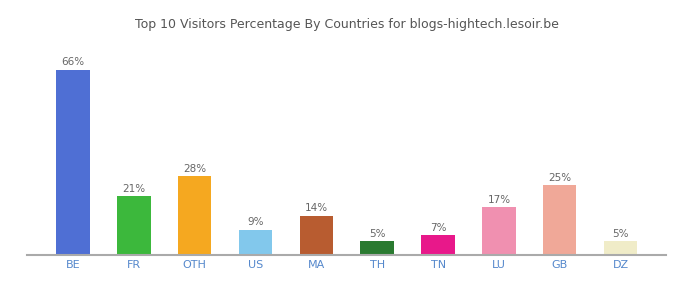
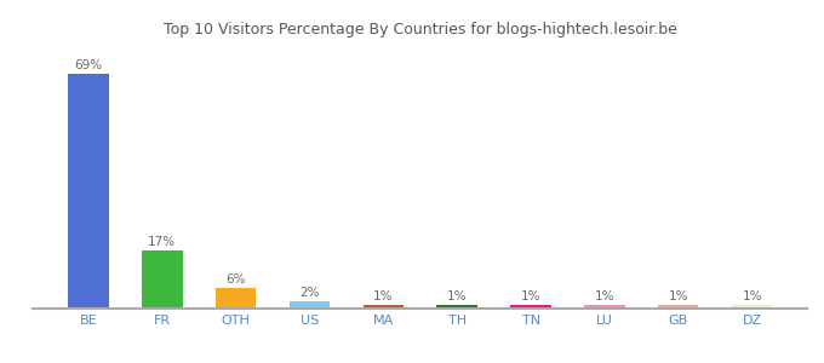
BE: 66% -> 69%
FR: 21% -> 17%
OTH: 28% -> 6%
US: 9% -> 2%
MA: 14% -> 1%
TH: 5% -> 1%
TN: 7% -> 1%
LU: 17% -> 1%
GB: 25% -> 1%
DZ: 5% -> 1%
